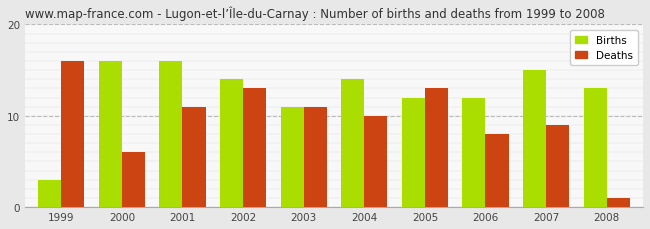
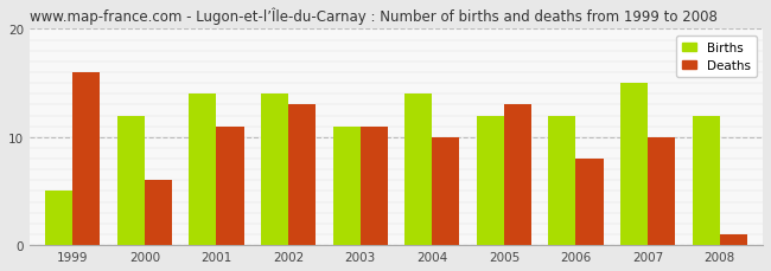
Births/1999: 3 -> 5
Births/2000: 16 -> 12
Births/2001: 16 -> 14
Deaths/2007: 9 -> 10
Births/2008: 13 -> 12
